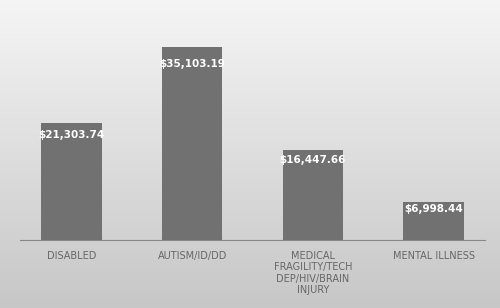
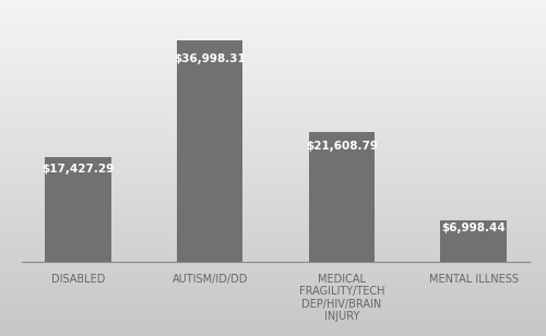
DISABLED: $21,303.74 -> $17,427.29
AUTISM/ID/DD: $35,103.19 -> $36,998.31
MEDICAL FRAGILITY/TECH DEP/HIV/BRAIN INJURY: $16,447.66 -> $21,608.79
